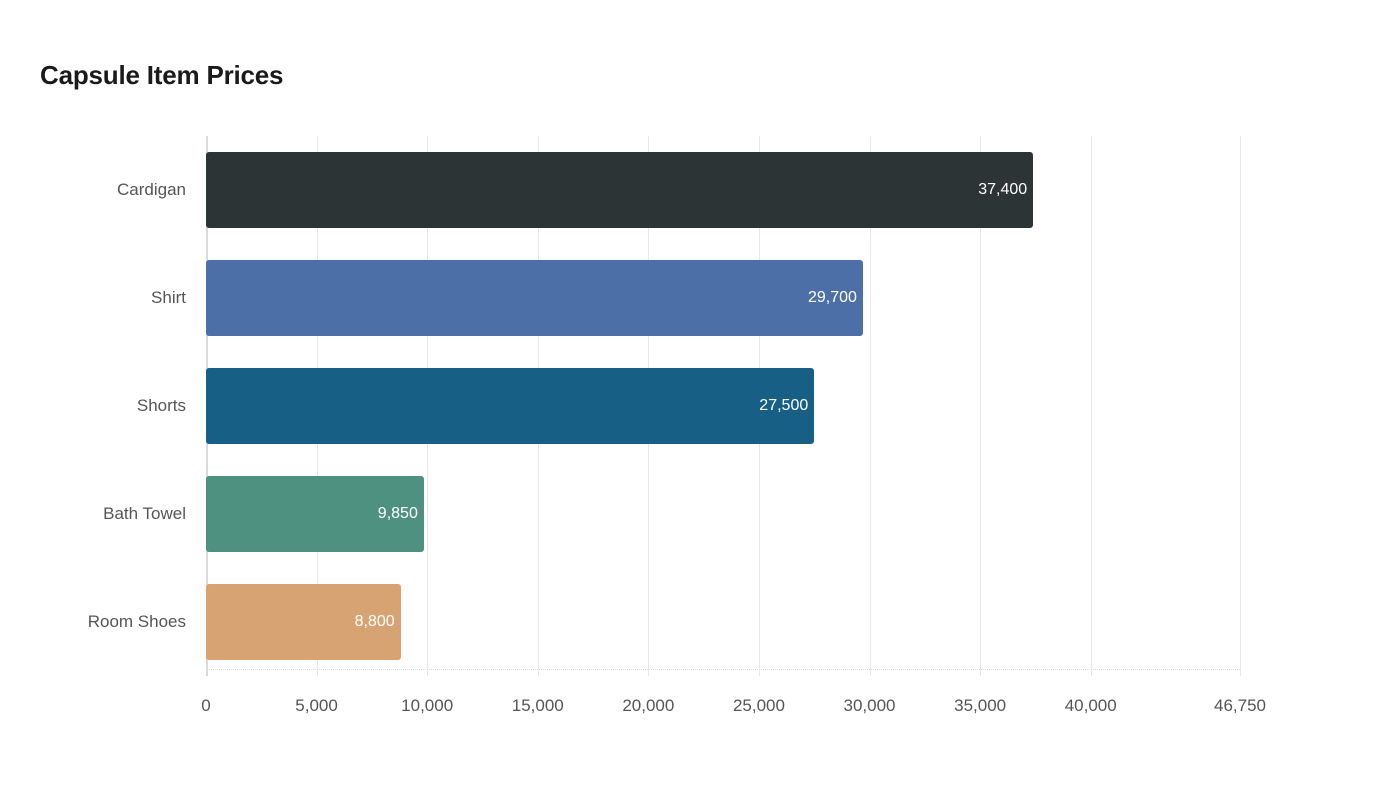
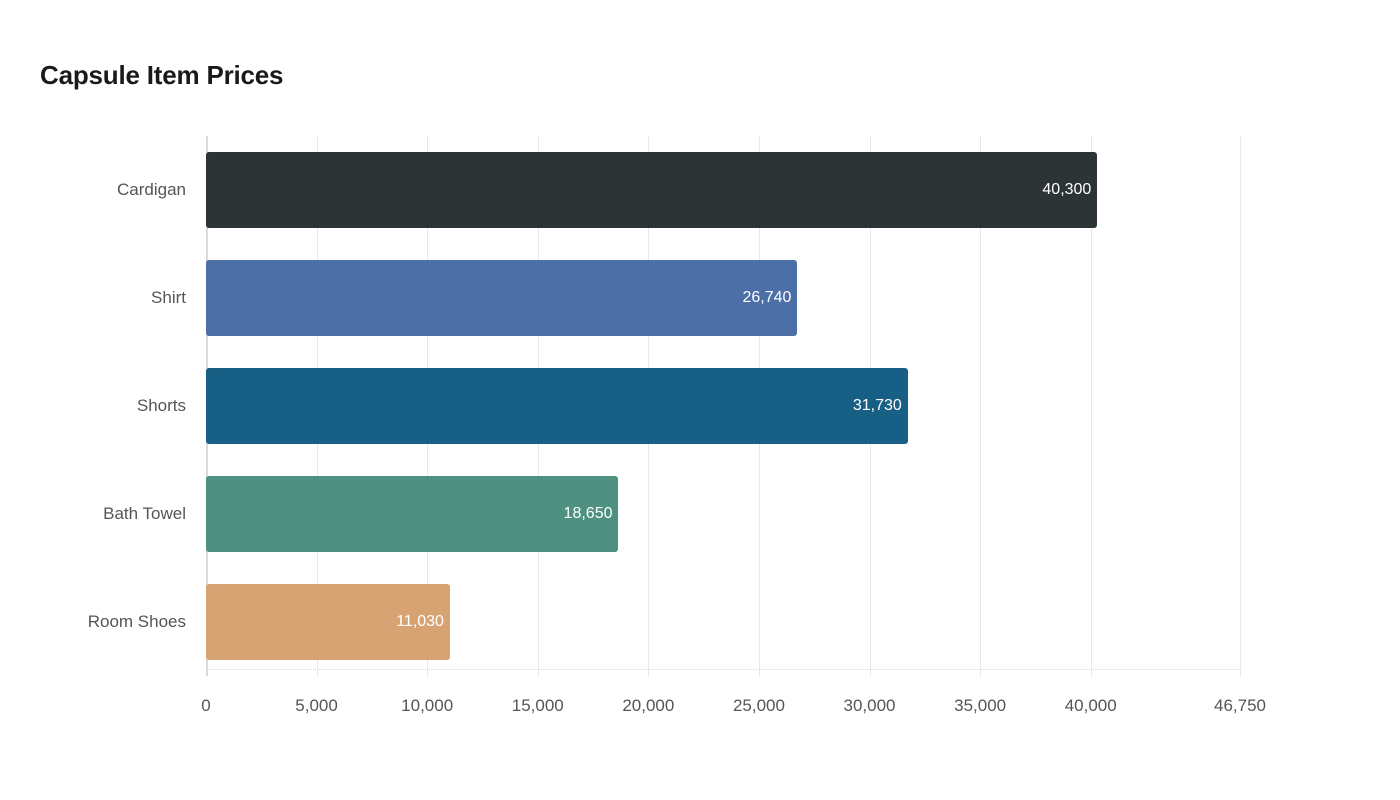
Cardigan: 37,400 -> 40,300
Shirt: 29,700 -> 26,740
Shorts: 27,500 -> 31,730
Bath Towel: 9,850 -> 18,650
Room Shoes: 8,800 -> 11,030
